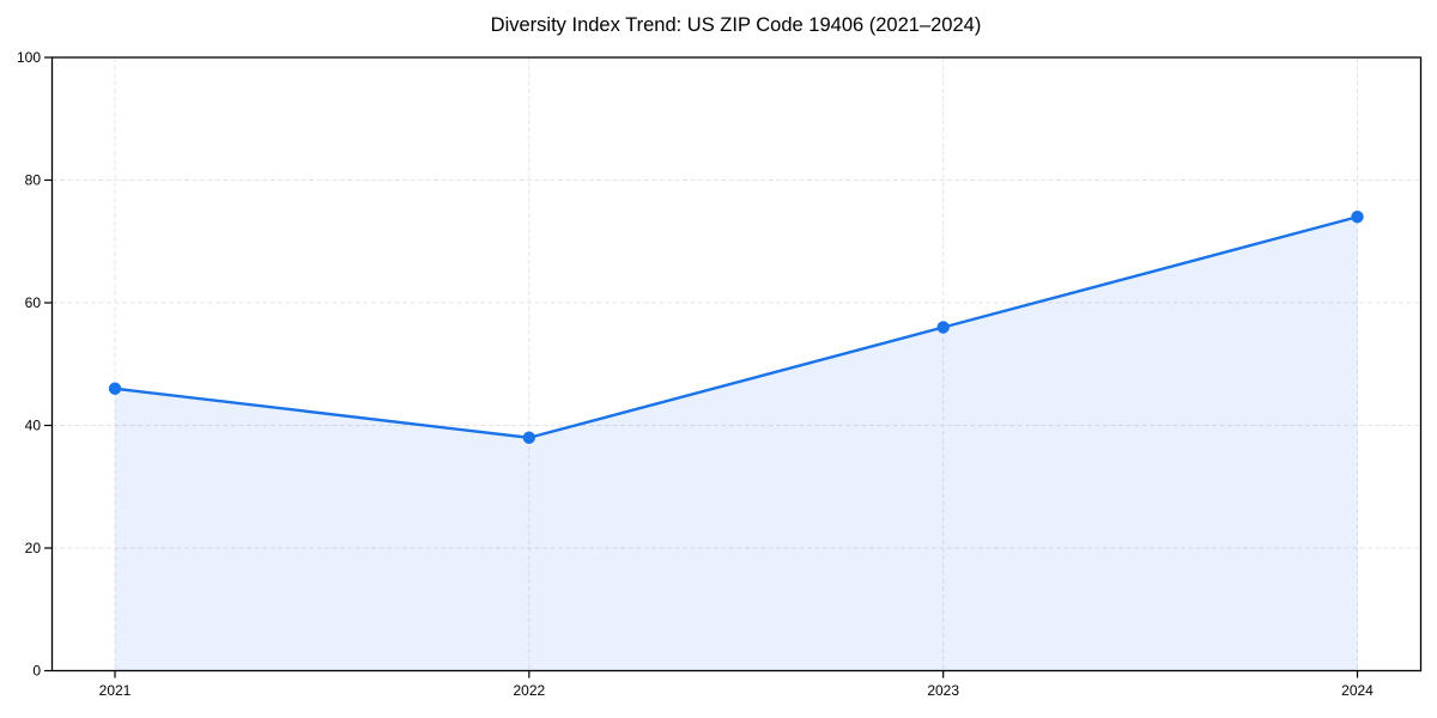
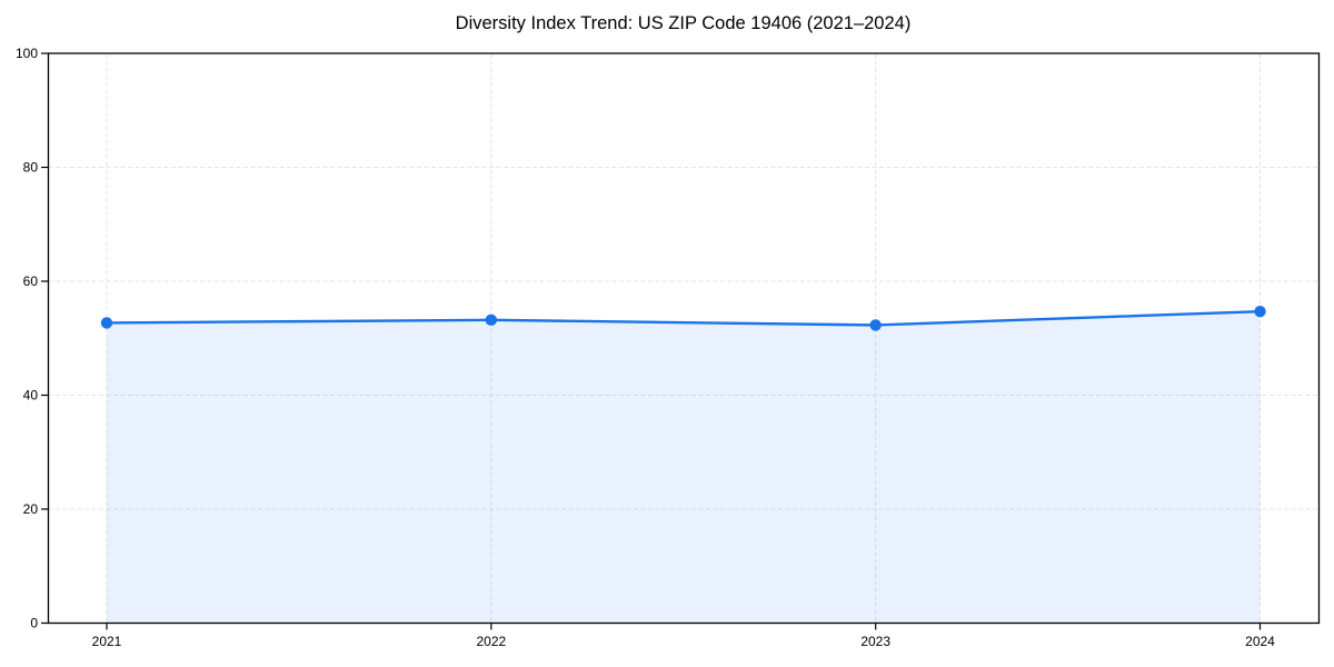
2021: 46 -> 53
2022: 38 -> 53
2023: 56 -> 52
2024: 74 -> 55
